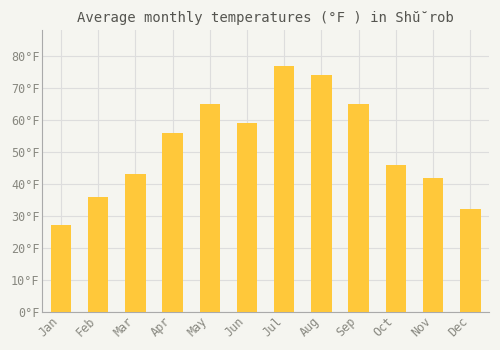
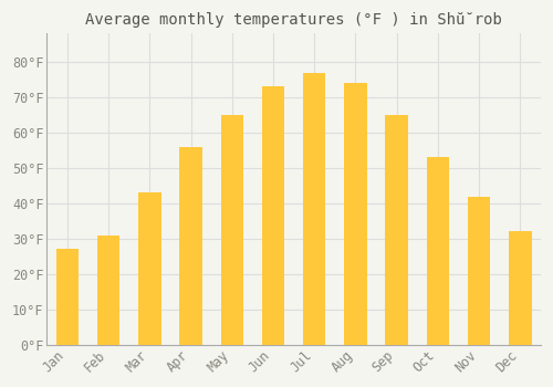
Feb: 36°F -> 31°F
Jun: 59°F -> 73°F
Oct: 46°F -> 53°F
